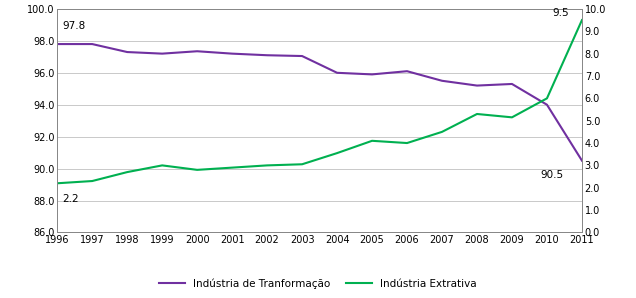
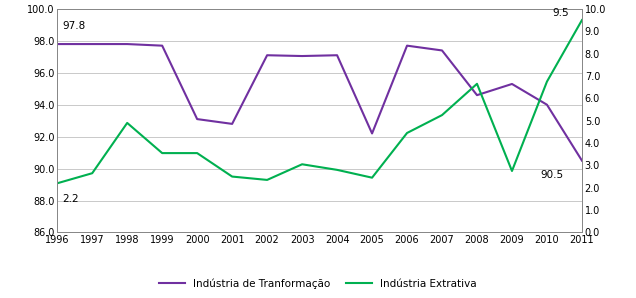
Indústria Extrativa/1997: 2.30 -> 2.65
Indústria de Tranformação/1998: 97.3 -> 97.8
Indústria Extrativa/1998: 2.70 -> 4.90
Indústria de Tranformação/1999: 97.2 -> 97.7
Indústria Extrativa/1999: 3.00 -> 3.55
Indústria de Tranformação/2000: 97.3 -> 93.1
Indústria Extrativa/2000: 2.80 -> 3.55
Indústria de Tranformação/2001: 97.2 -> 92.8
Indústria Extrativa/2001: 2.90 -> 2.50
Indústria Extrativa/2002: 3.00 -> 2.35
Indústria de Tranformação/2004: 96.0 -> 97.1
Indústria Extrativa/2004: 3.55 -> 2.80
Indústria de Tranformação/2005: 95.9 -> 92.2
Indústria Extrativa/2005: 4.10 -> 2.45
Indústria de Tranformação/2006: 96.1 -> 97.7
Indústria Extrativa/2006: 4.00 -> 4.45
Indústria de Tranformação/2007: 95.5 -> 97.4
Indústria Extrativa/2007: 4.50 -> 5.25
Indústria de Tranformação/2008: 95.2 -> 94.6
Indústria Extrativa/2008: 5.30 -> 6.65
Indústria Extrativa/2009: 5.15 -> 2.75
Indústria Extrativa/2010: 6.00 -> 6.75
